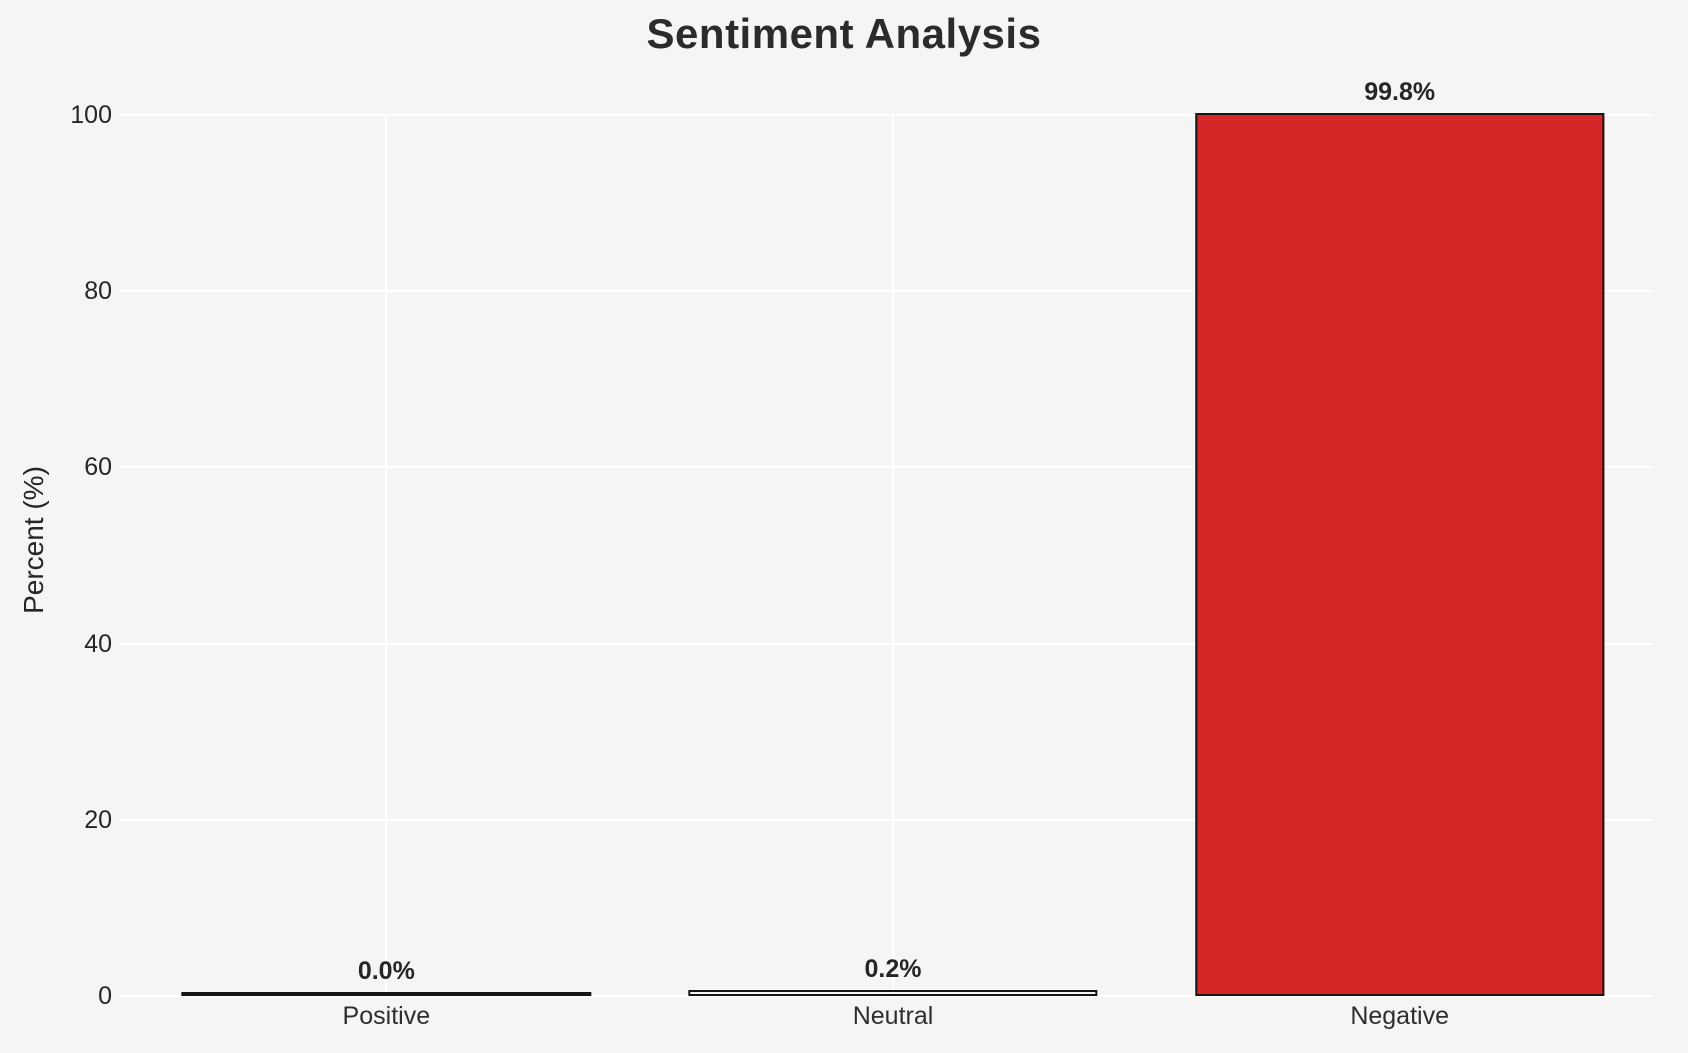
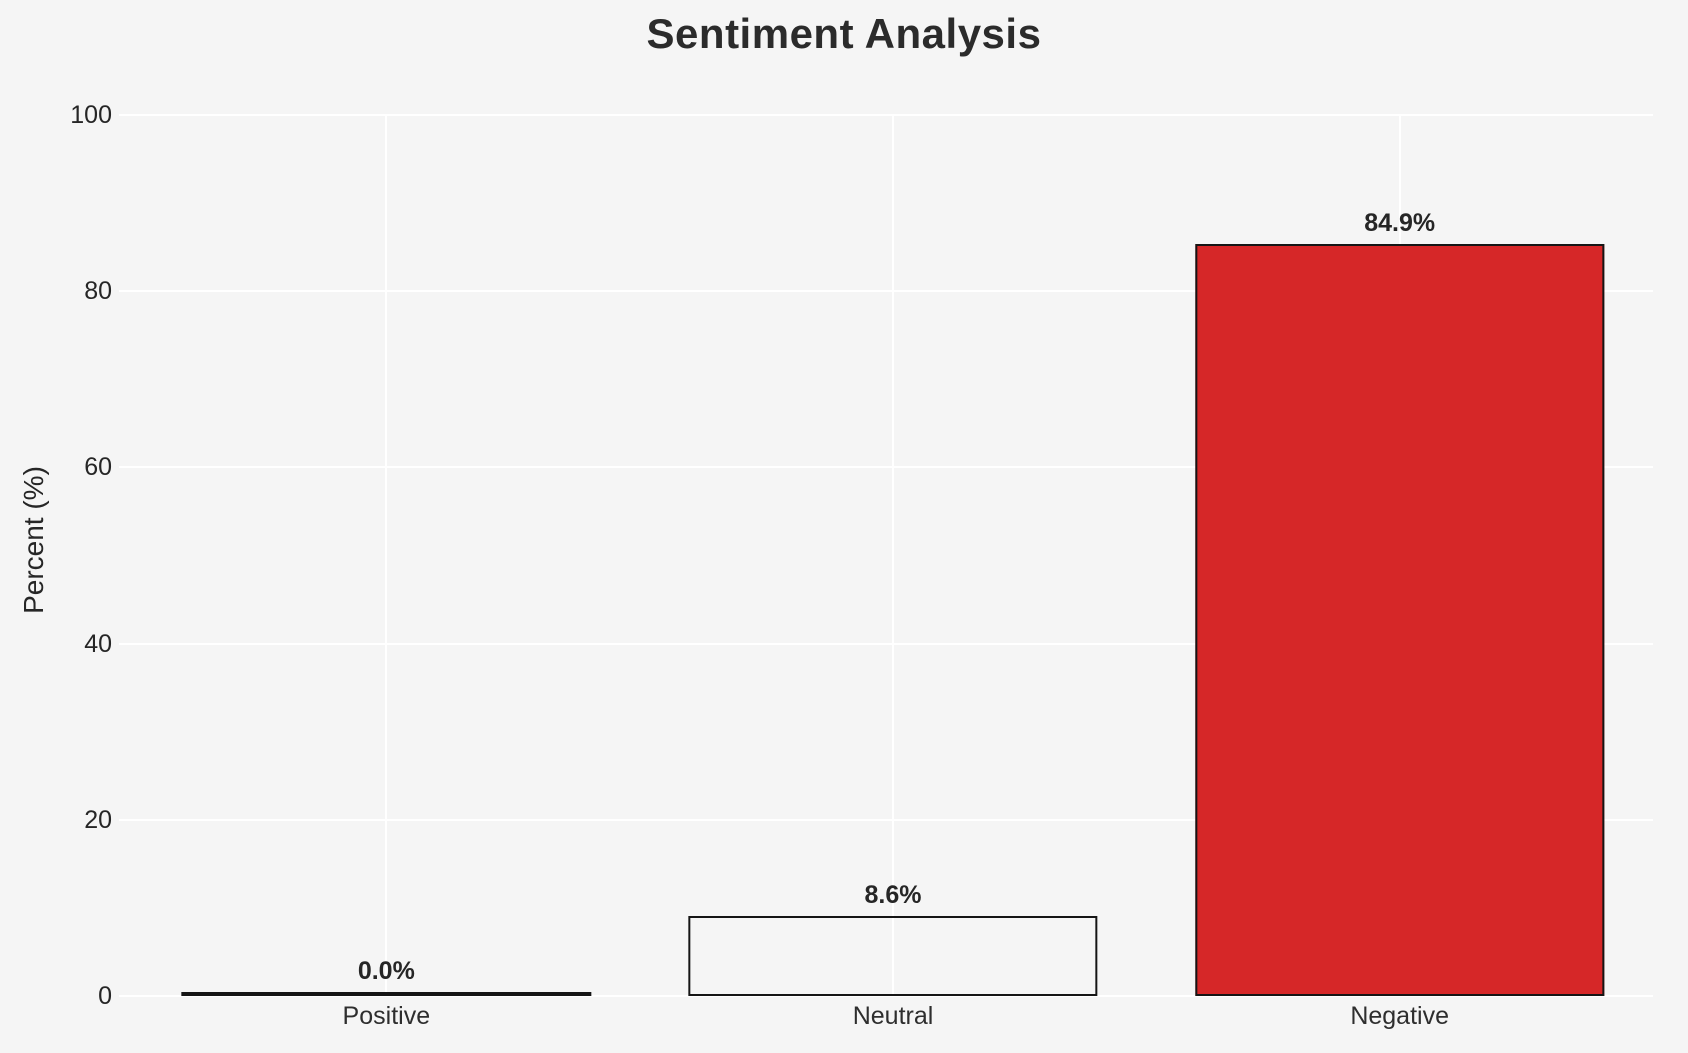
Neutral: 0.2% -> 8.6%
Negative: 99.8% -> 84.9%
